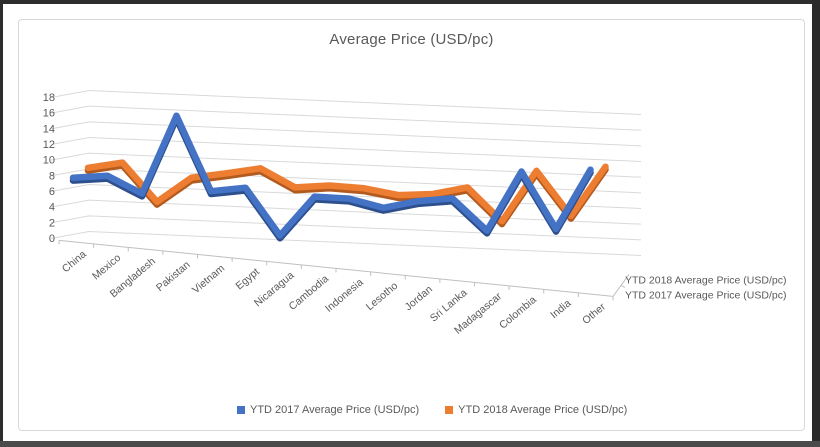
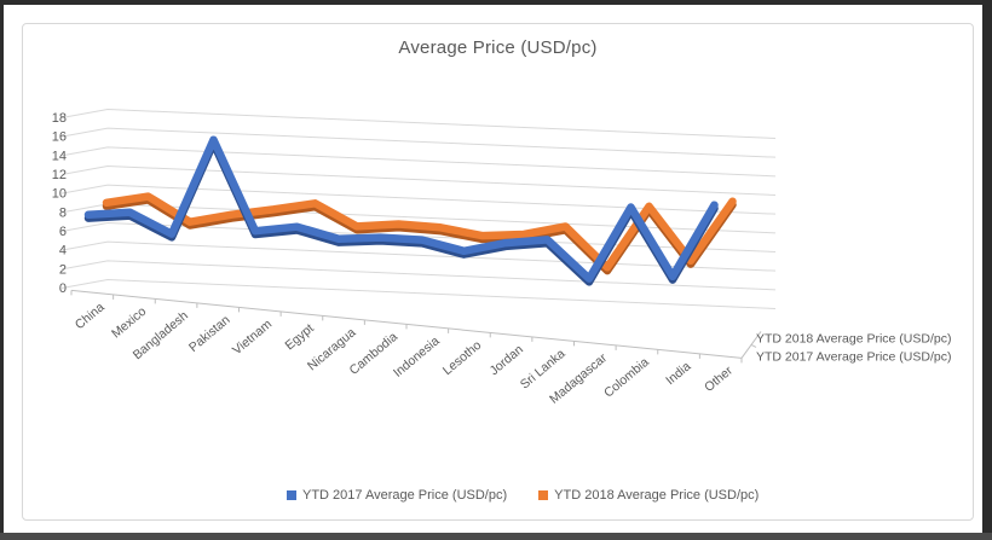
YTD 2018 Average Price (USD/pc)/Bangladesh: 5 -> 7
YTD 2017 Average Price (USD/pc)/Nicaragua: 1 -> 6
